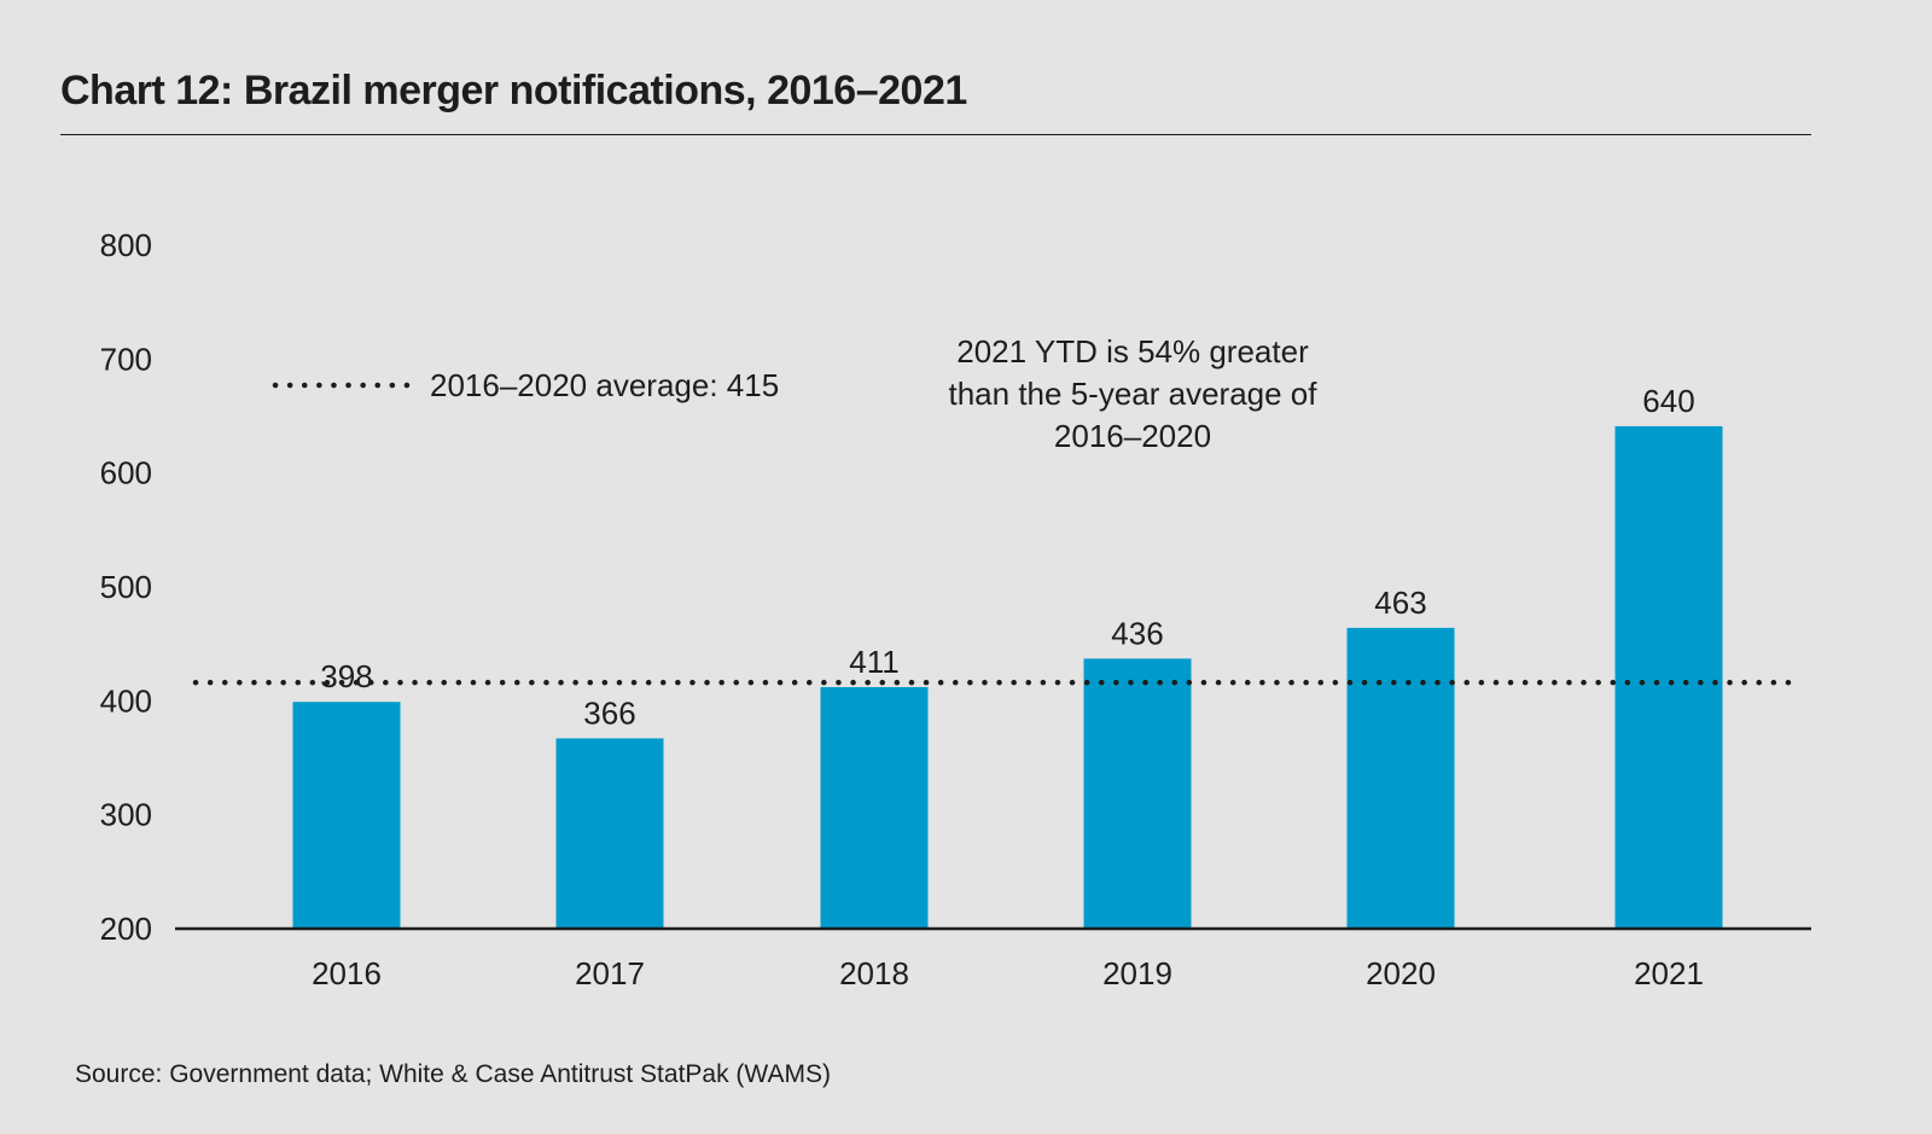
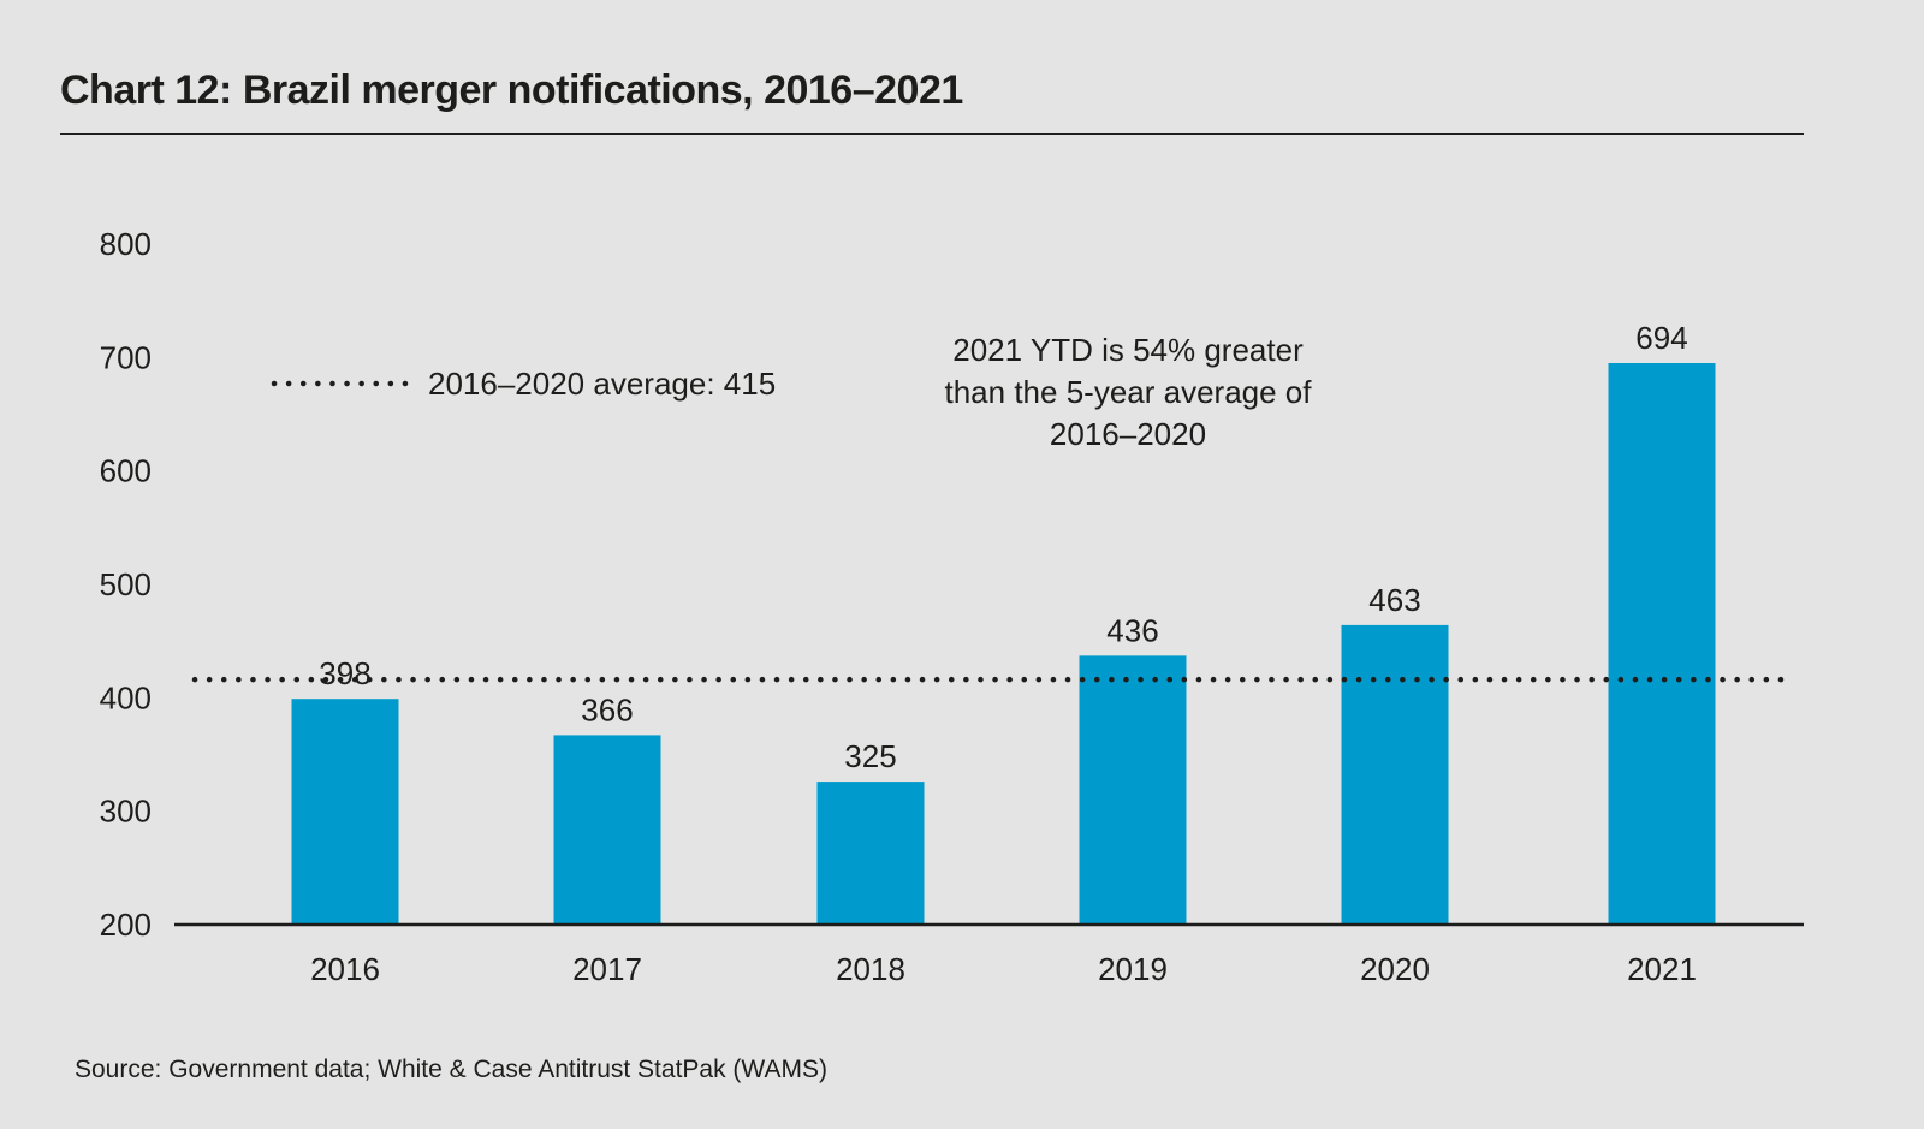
2018: 411 -> 325
2021: 640 -> 694
